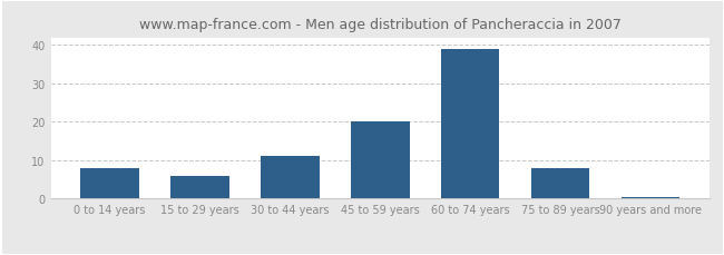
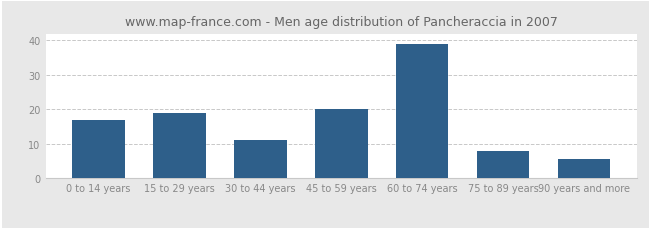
0 to 14 years: 8.0 -> 17.0
15 to 29 years: 6.0 -> 19.0
90 years and more: 0.5 -> 5.5
